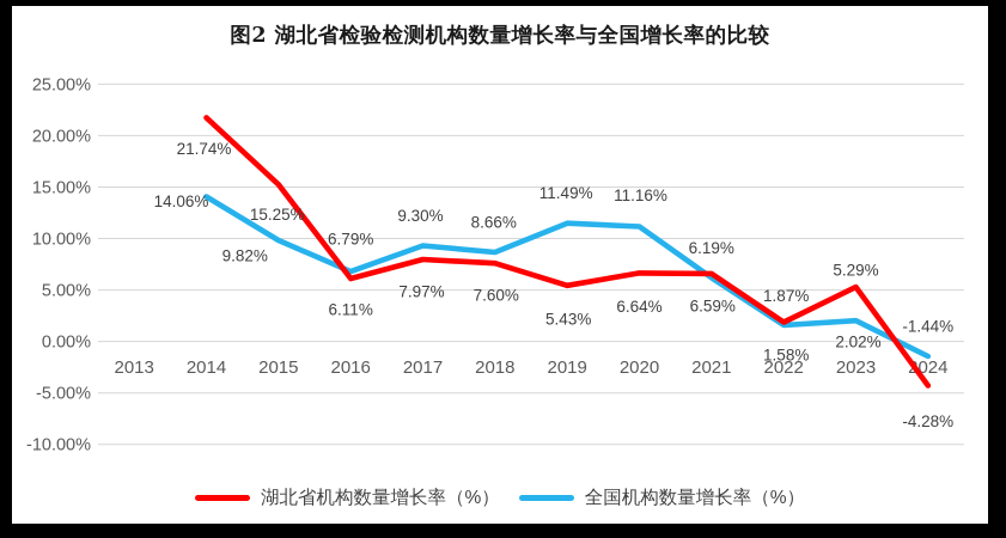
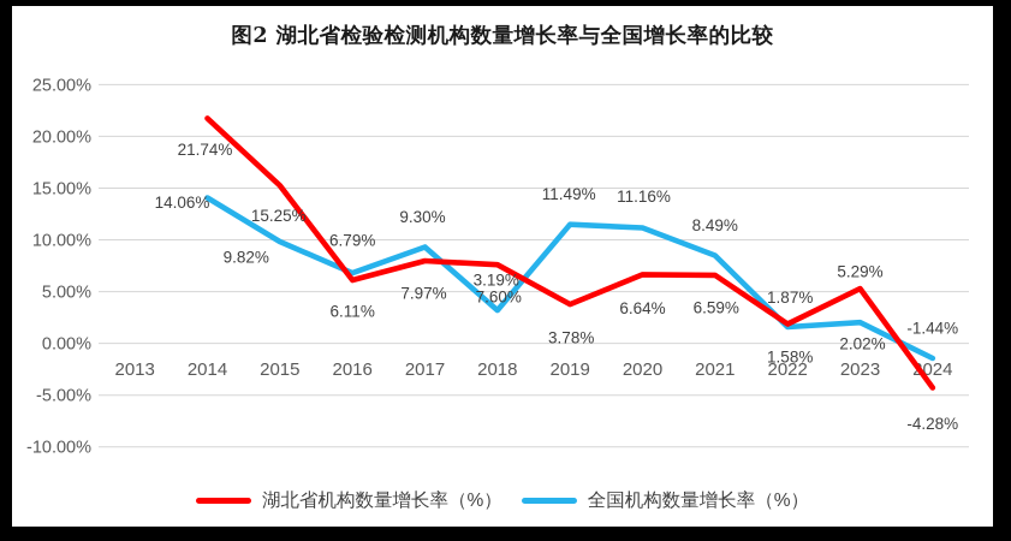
全国机构数量增长率（%）/2018: 8.66% -> 3.19%
湖北省机构数量增长率（%）/2019: 5.43% -> 3.78%
全国机构数量增长率（%）/2021: 6.19% -> 8.49%
